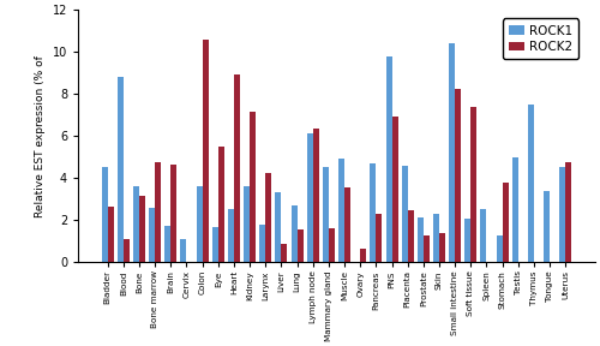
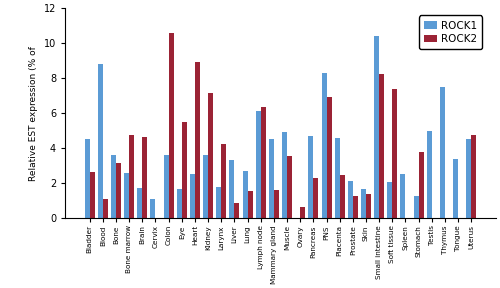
ROCK1/PNS: 9.8 -> 8.3
ROCK1/Skin: 2.3 -> 1.7
